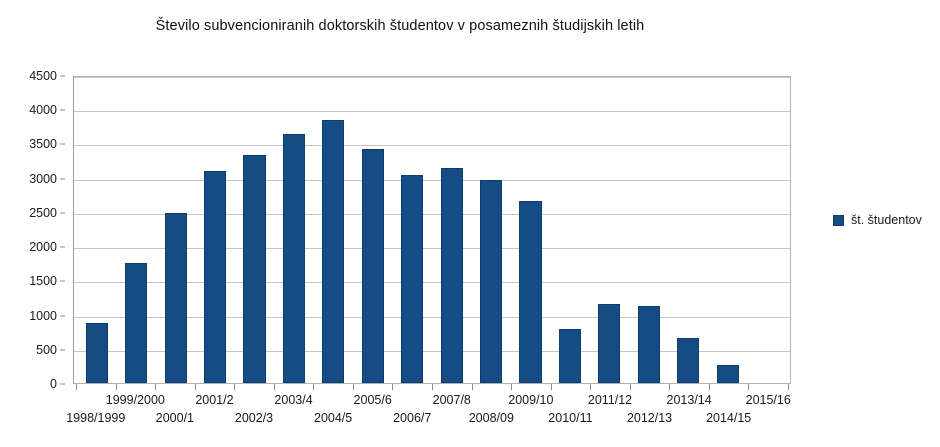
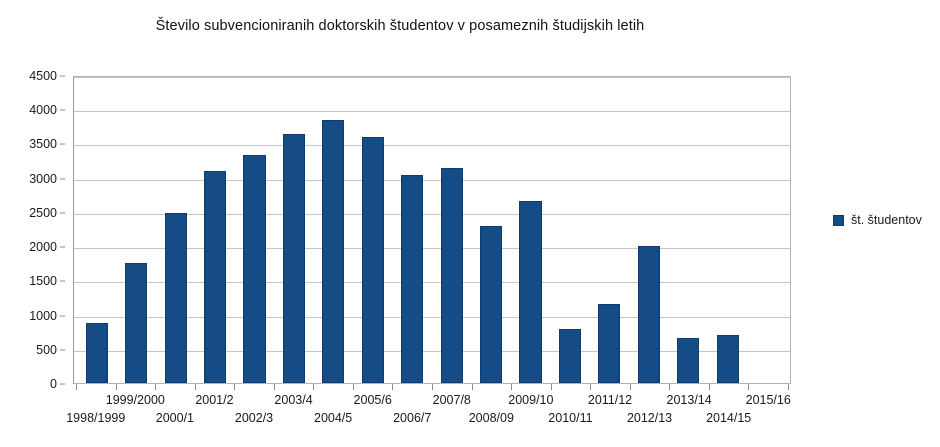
2005/6: 3400 -> 3600
2008/09: 3000 -> 2300
2012/13: 1100 -> 2000
2014/15: 300 -> 700
